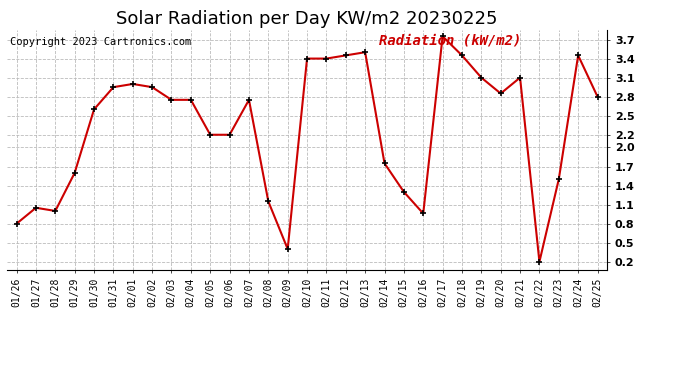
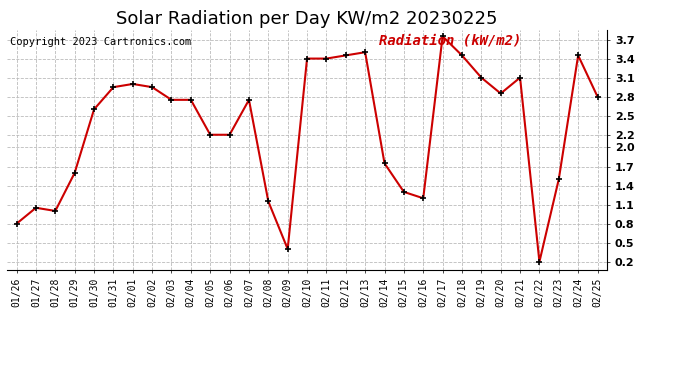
02/16: 0.96 -> 1.20
